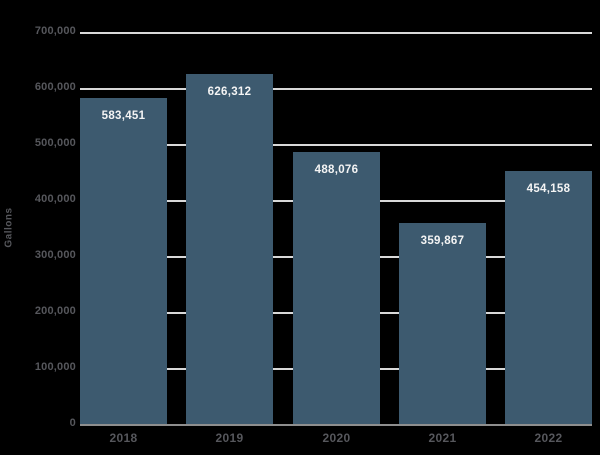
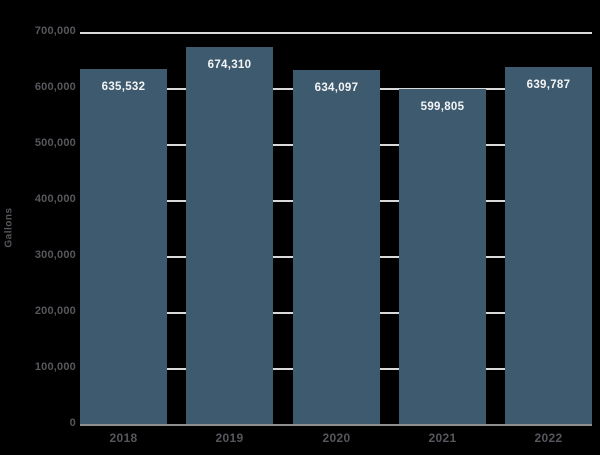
2018: 583,451 -> 635,532
2019: 626,312 -> 674,310
2020: 488,076 -> 634,097
2021: 359,867 -> 599,805
2022: 454,158 -> 639,787
